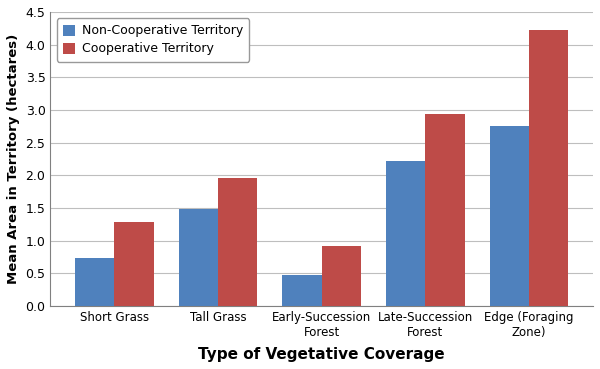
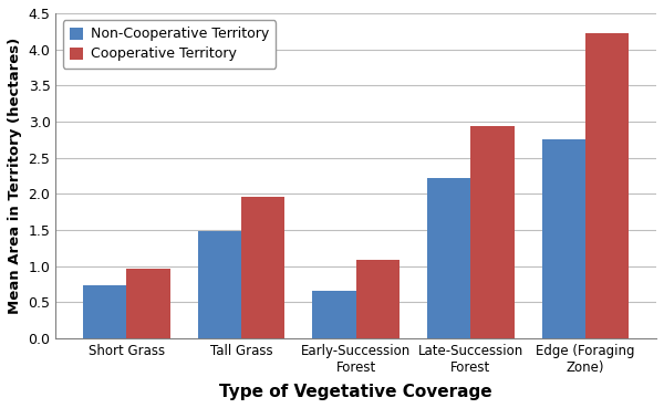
Cooperative Territory/Short Grass: 1.28 -> 0.97
Non-Cooperative Territory/Early-Succession Forest: 0.48 -> 0.65
Cooperative Territory/Early-Succession Forest: 0.92 -> 1.08
